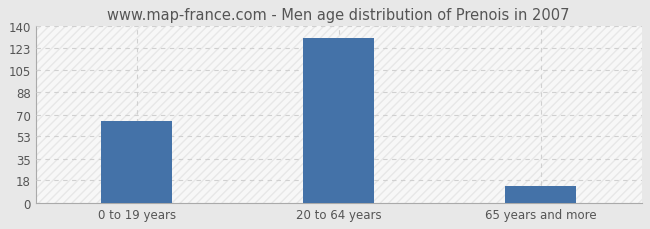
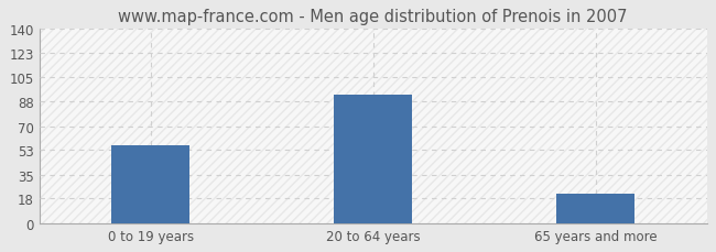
0 to 19 years: 65 -> 56
20 to 64 years: 131 -> 93
65 years and more: 13 -> 21
